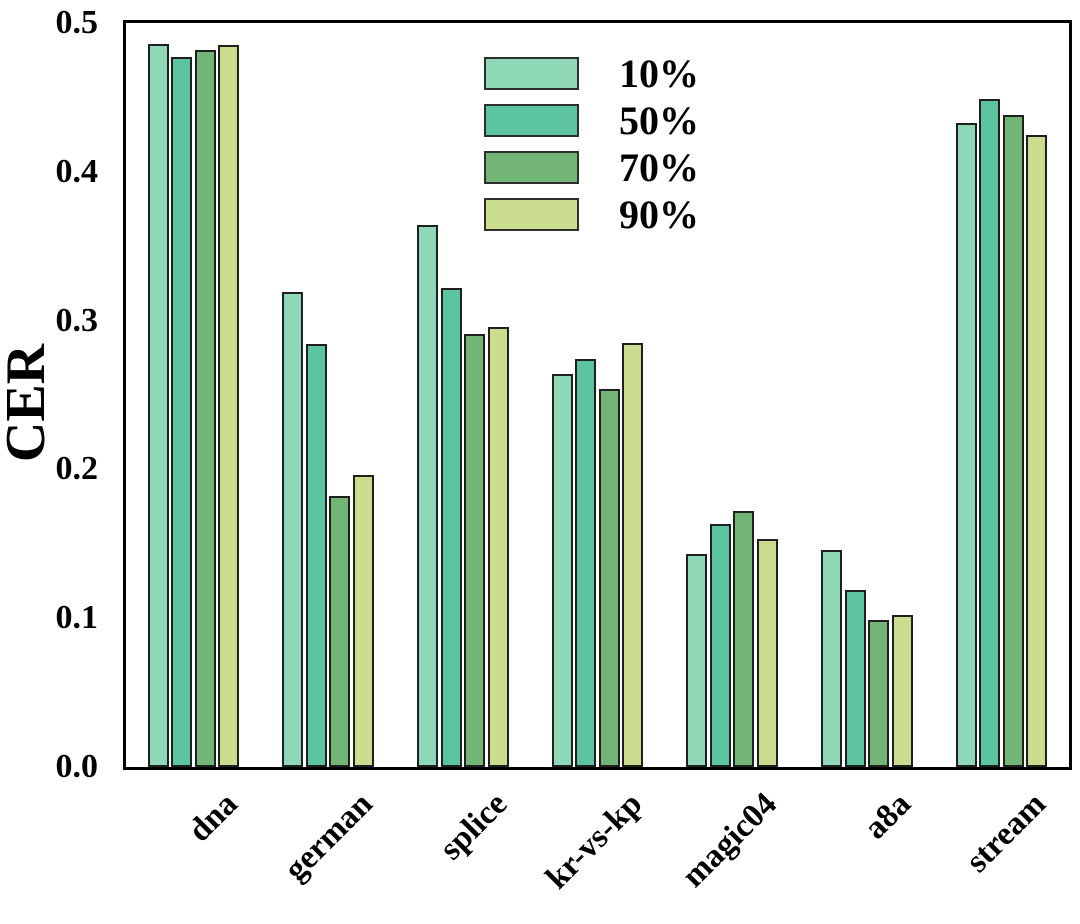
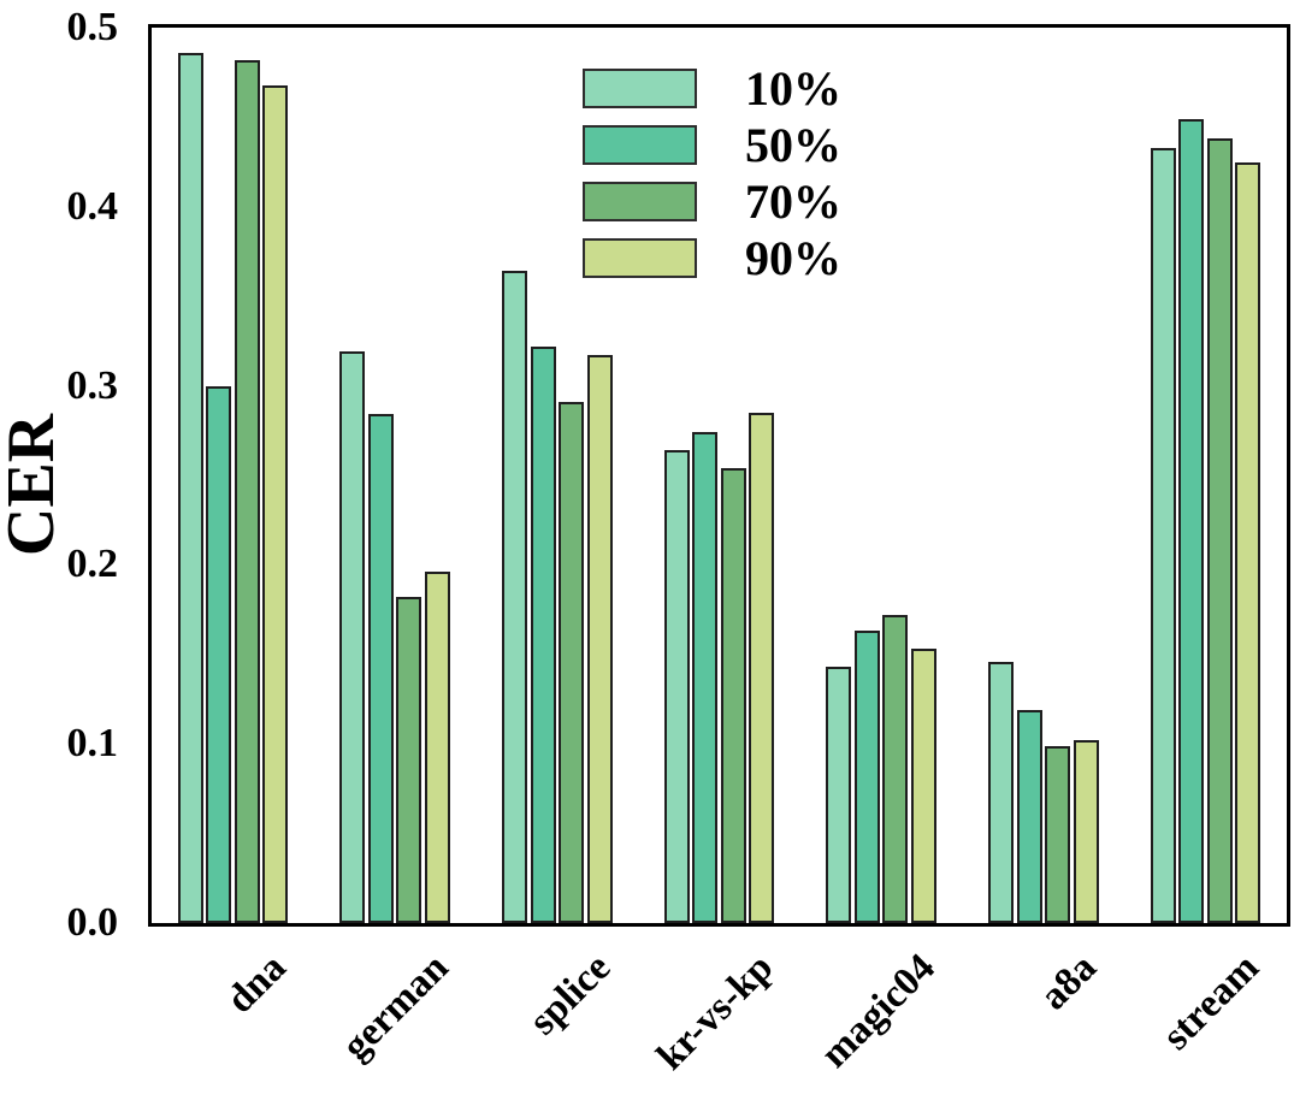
50%/dna: 0.477 -> 0.300
90%/dna: 0.485 -> 0.468
90%/splice: 0.296 -> 0.317
